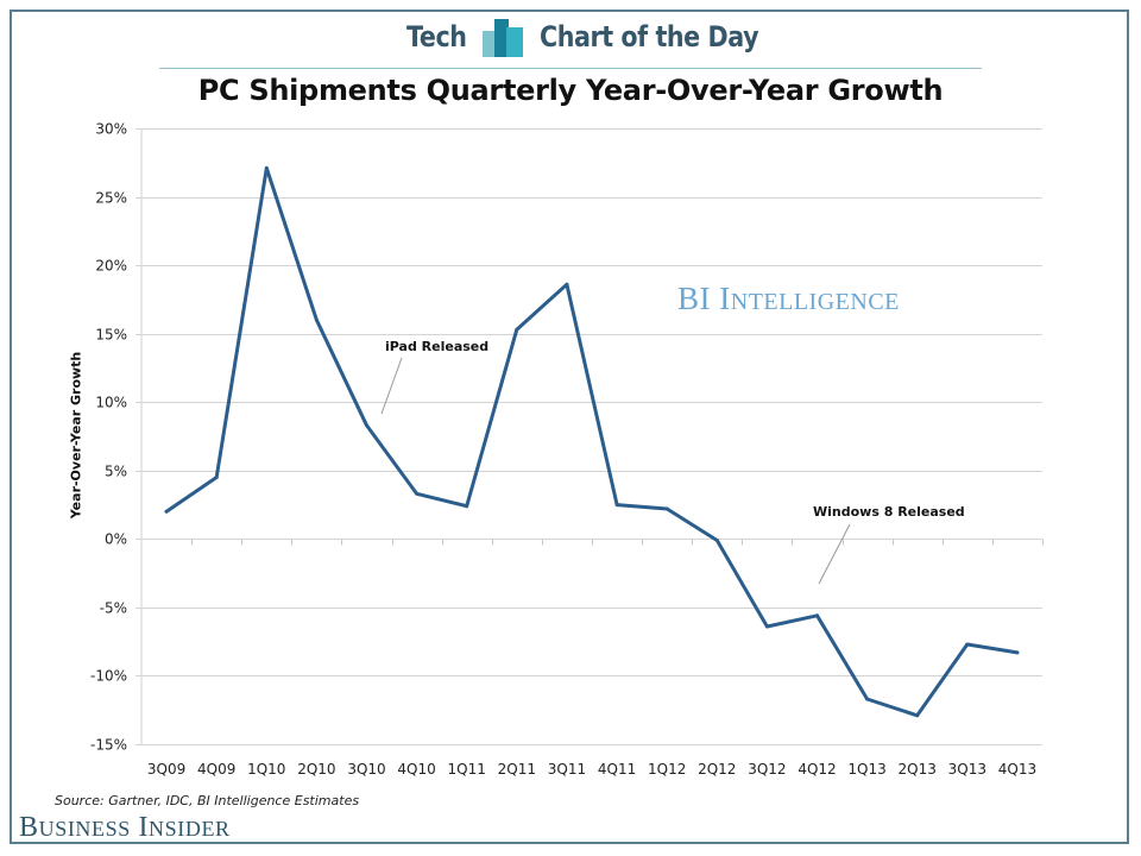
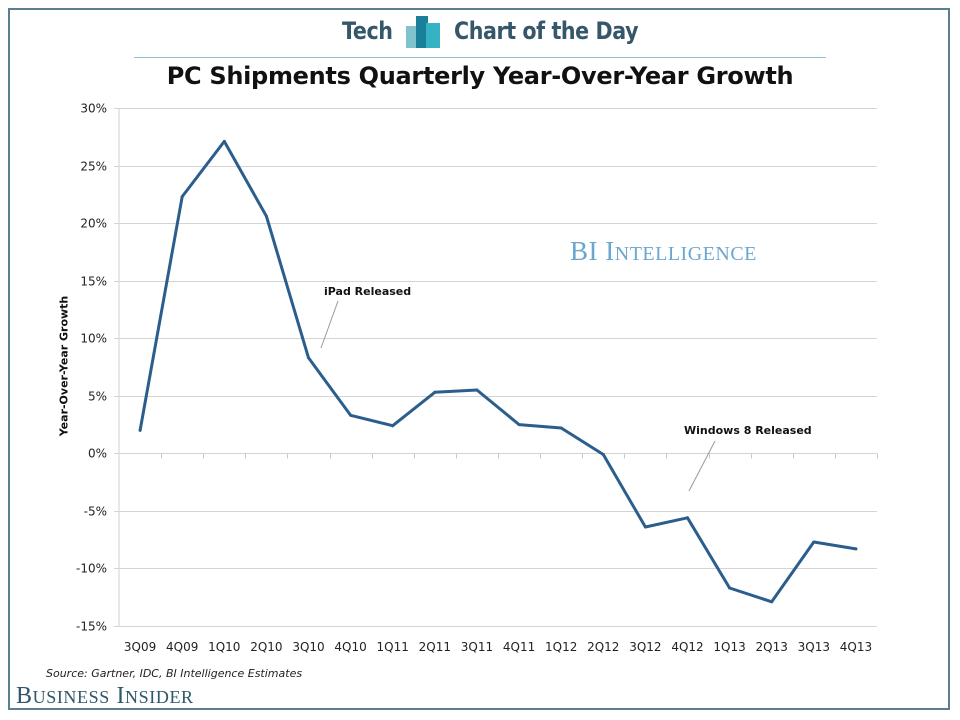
4Q09: 4.5% -> 22.3%
2Q10: 16.0% -> 20.6%
2Q11: 15.3% -> 5.3%
3Q11: 18.6% -> 5.5%
